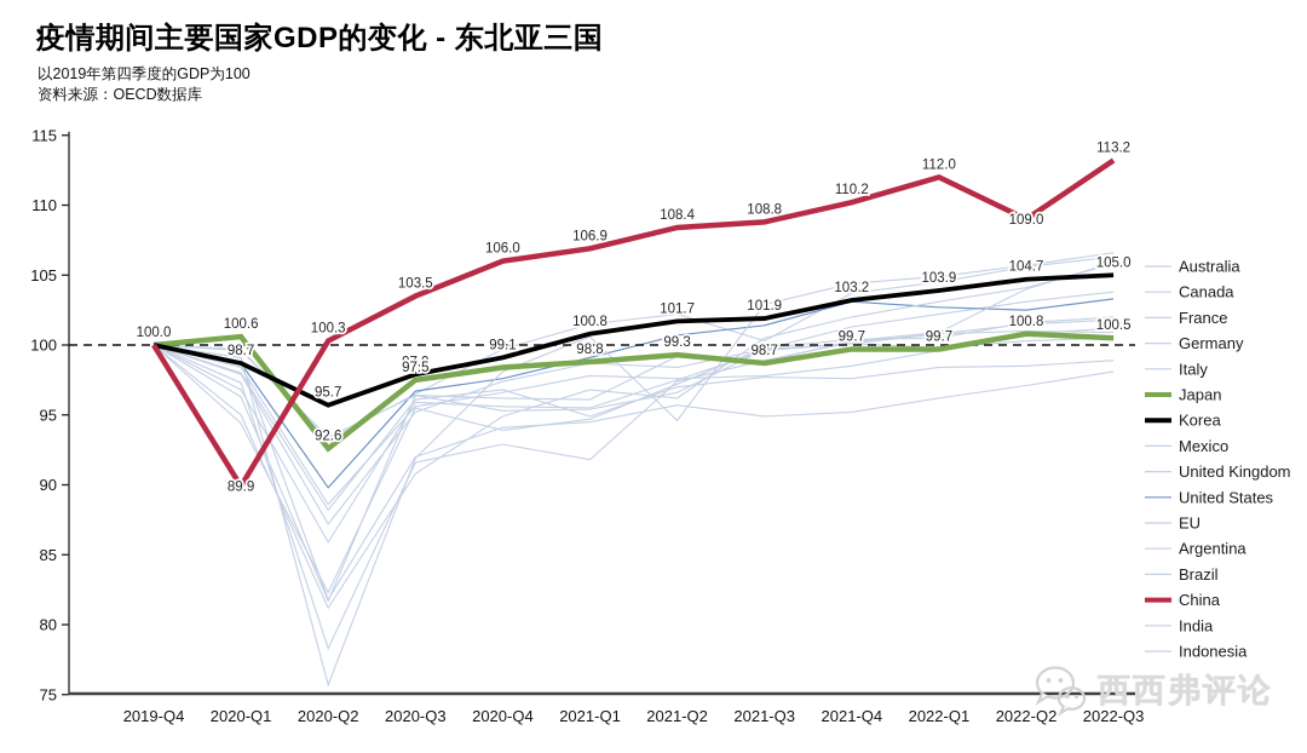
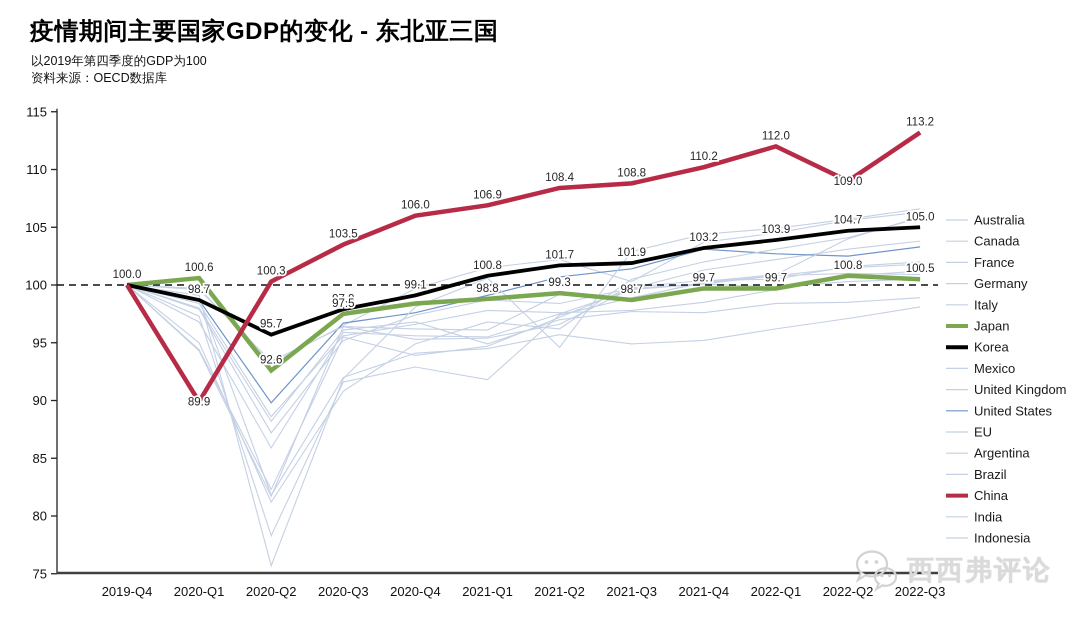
France/2020-Q1: 96.3 -> 94.3
